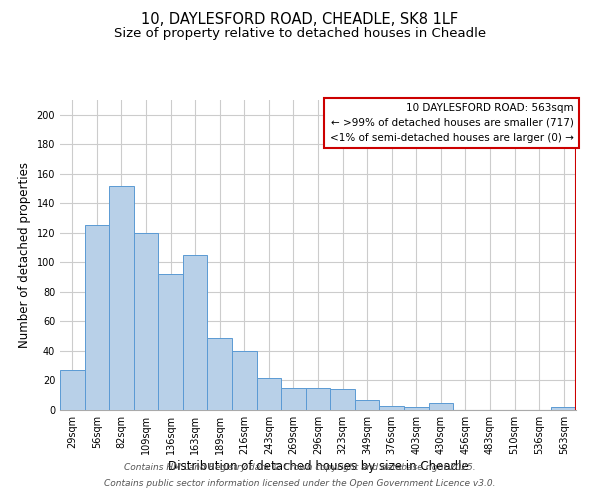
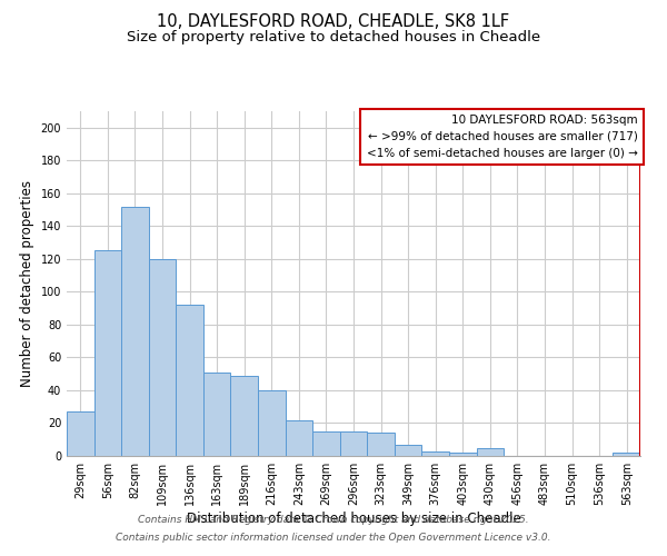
163sqm: 105 -> 51
